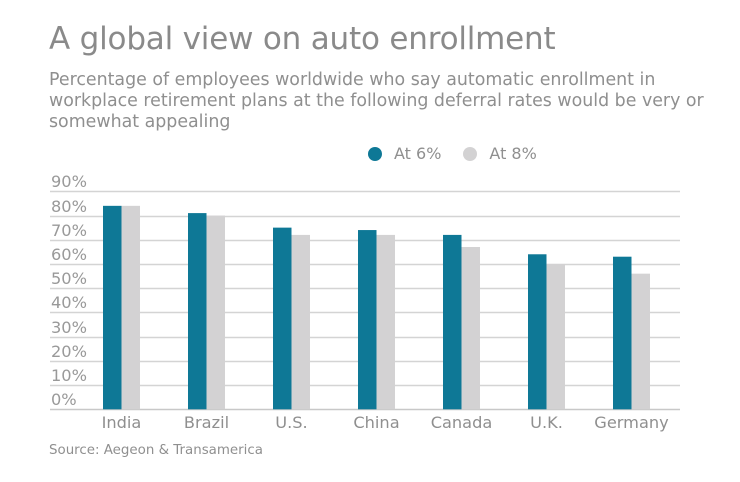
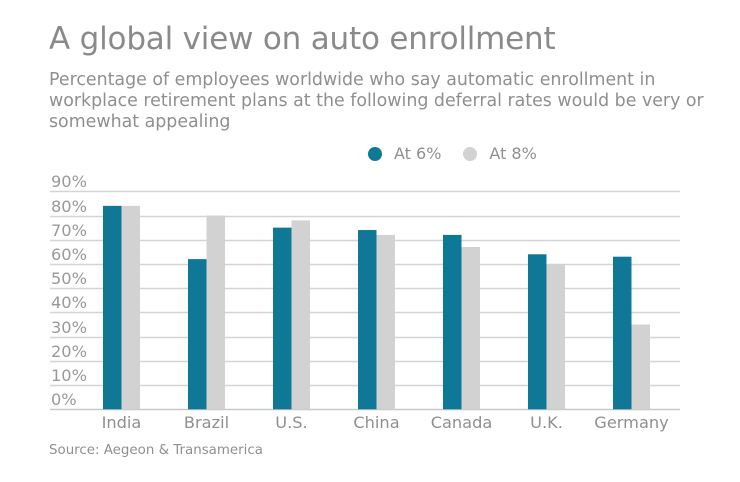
At 6%/Brazil: 81% -> 62%
At 8%/U.S.: 72% -> 78%
At 8%/Germany: 56% -> 35%
